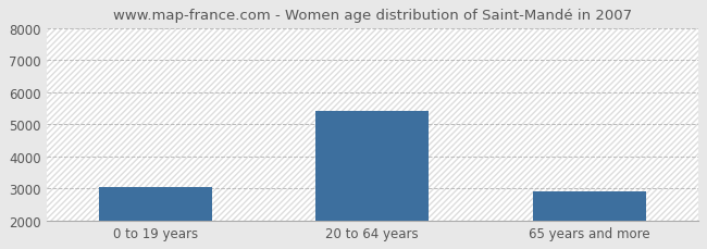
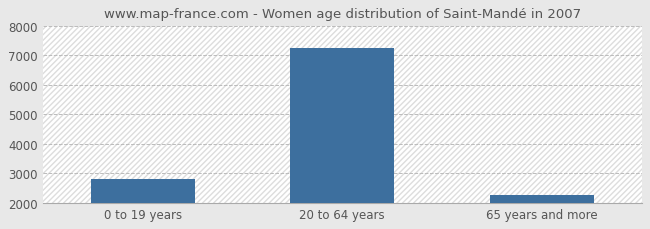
0 to 19 years: 3050 -> 2800
20 to 64 years: 5400 -> 7250
65 years and more: 2900 -> 2250
